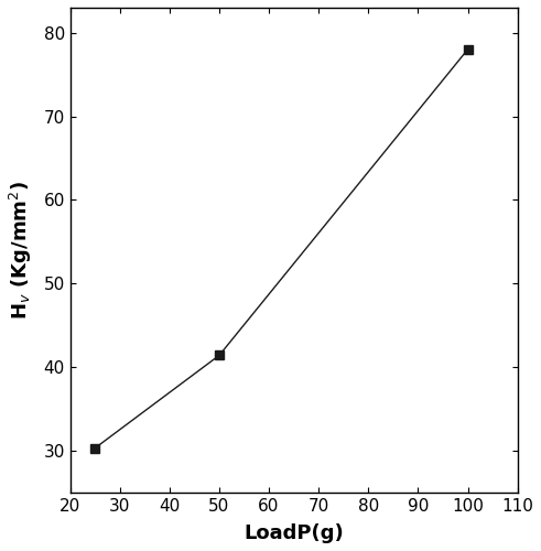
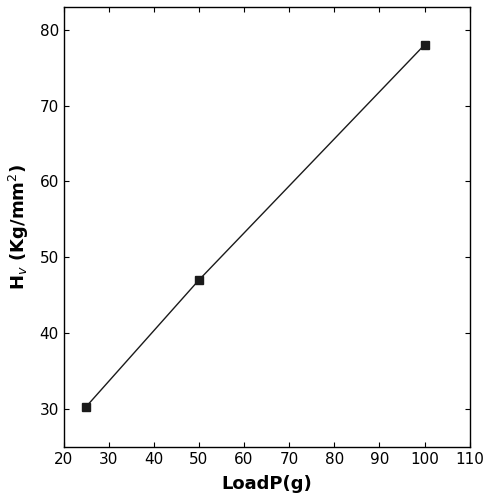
50: 41.4 -> 47.0
